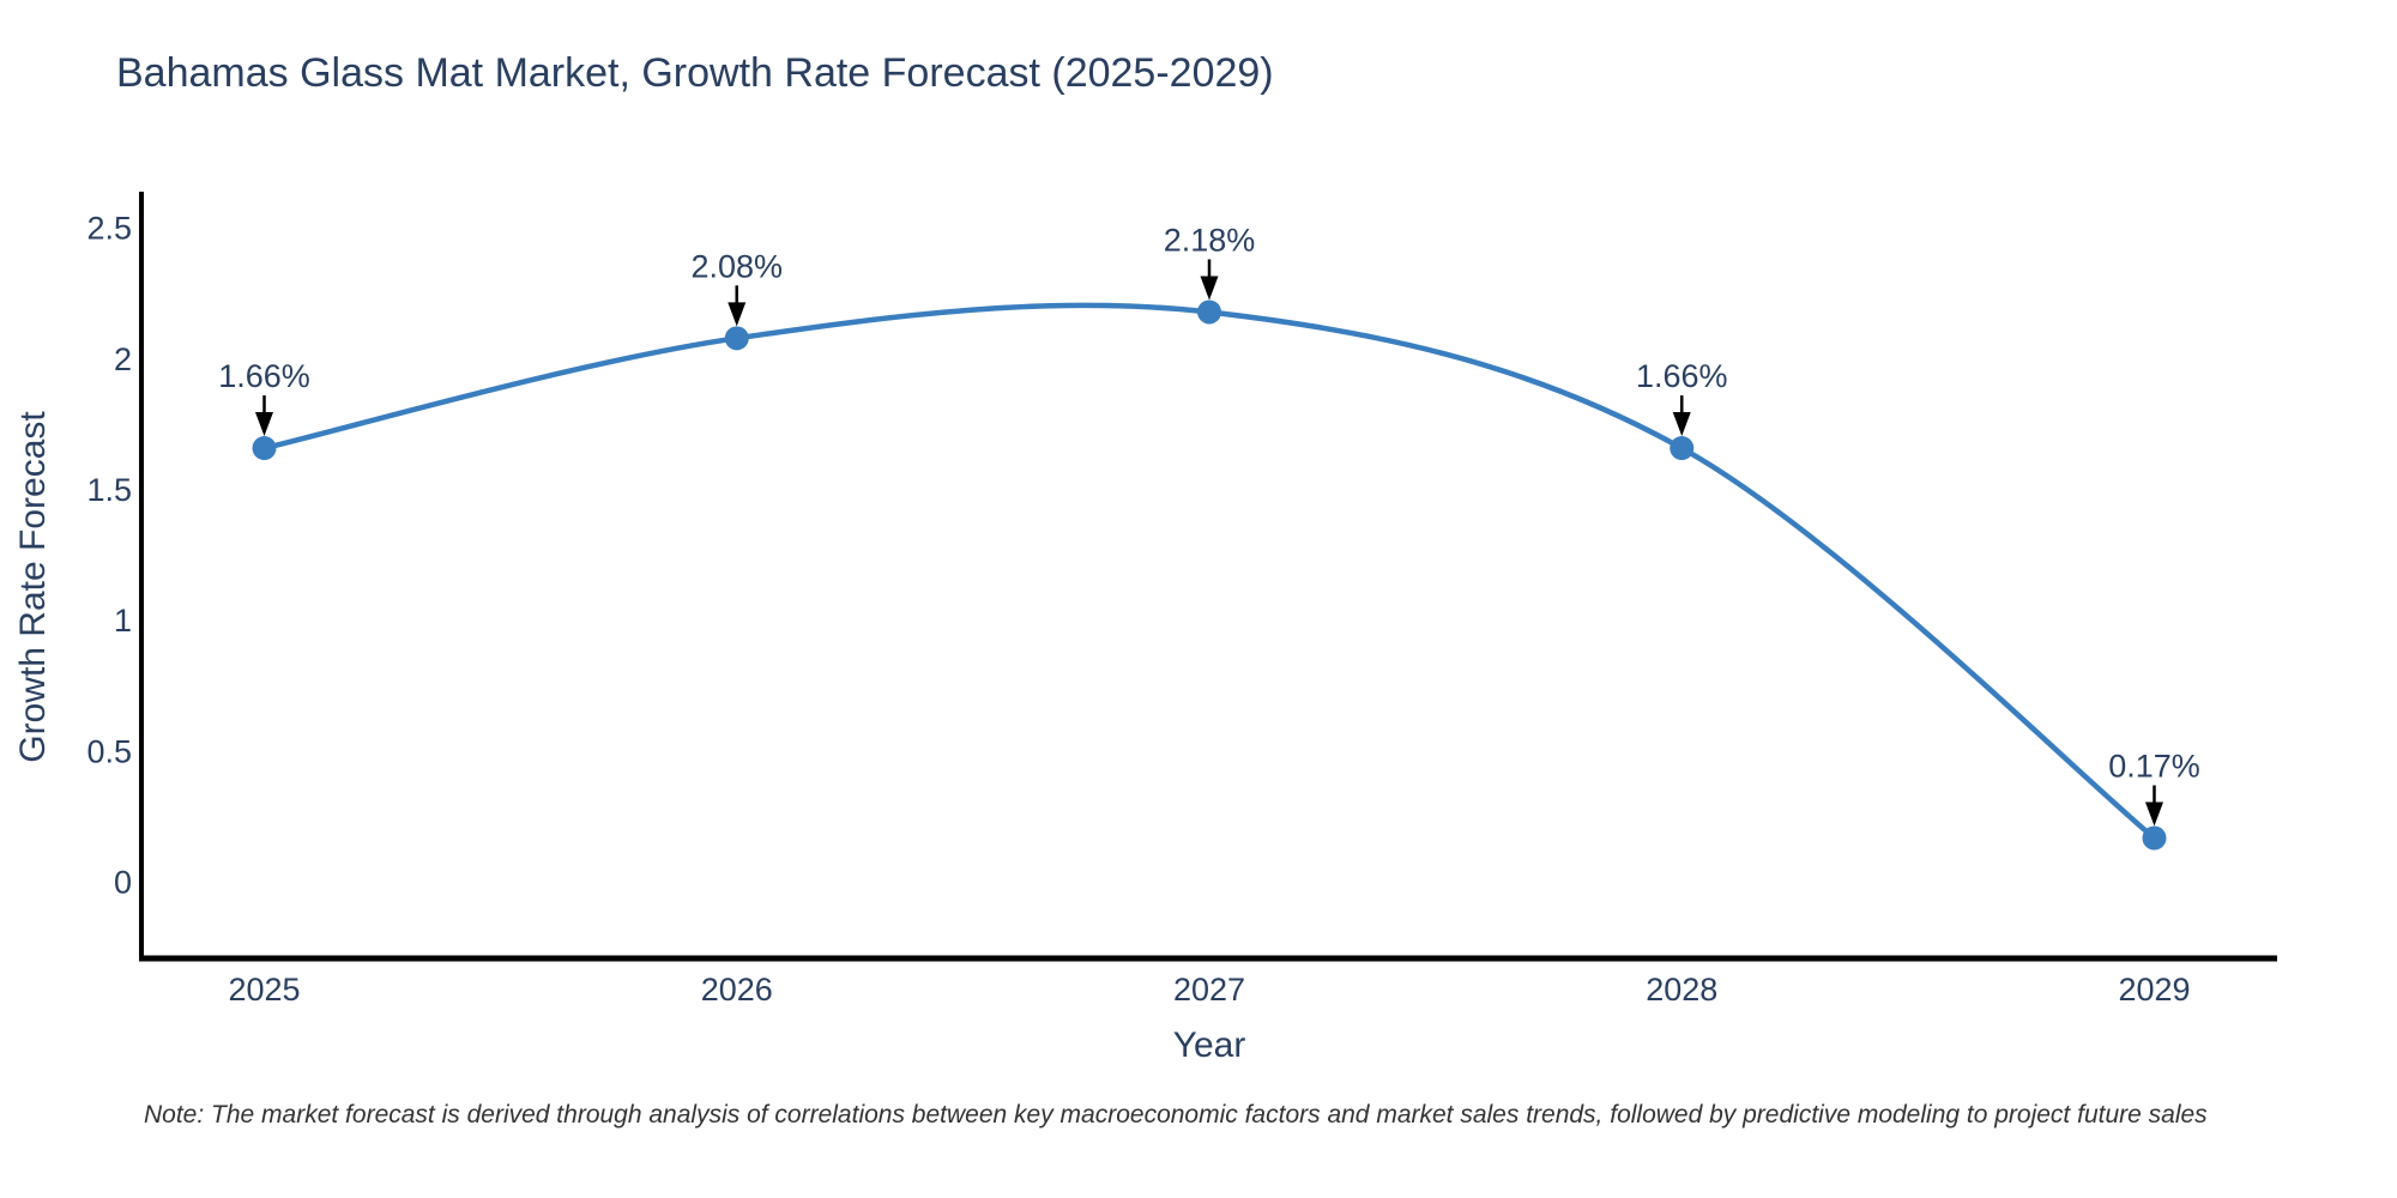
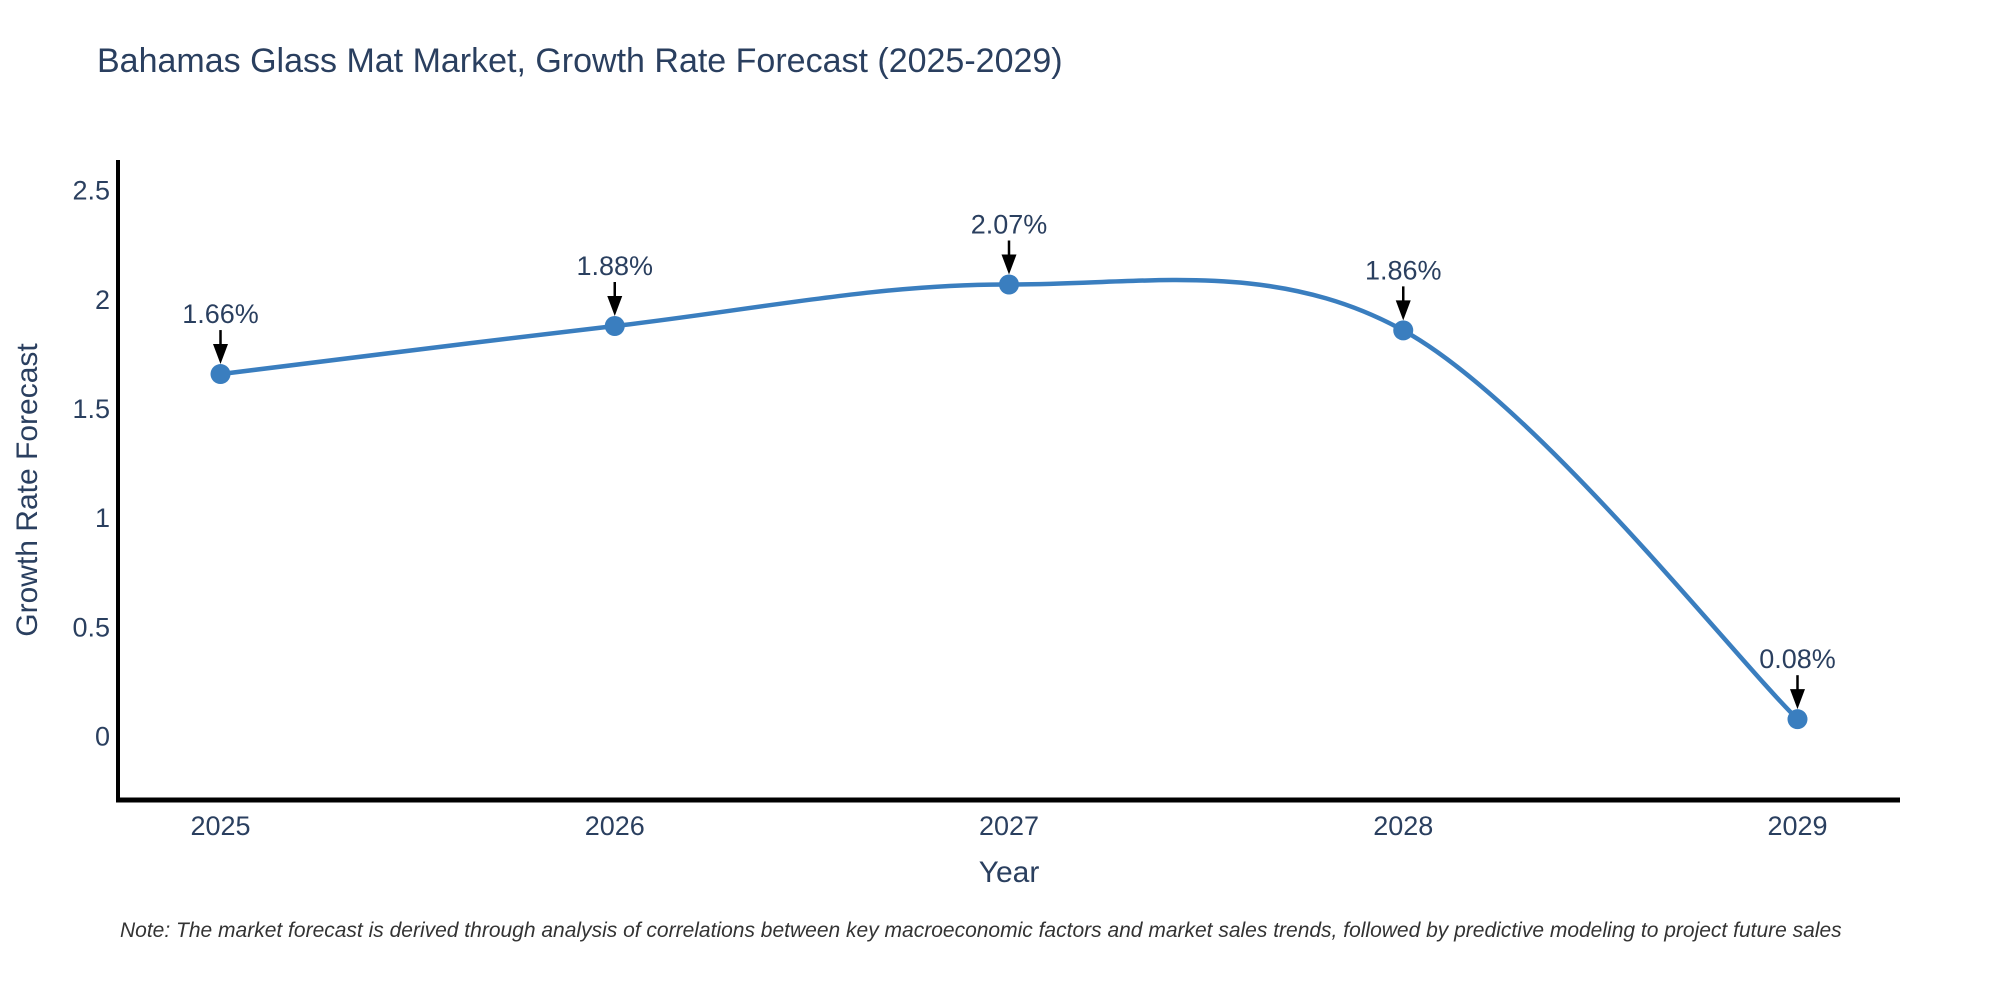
2026: 2.08% -> 1.88%
2027: 2.18% -> 2.07%
2028: 1.66% -> 1.86%
2029: 0.17% -> 0.08%
